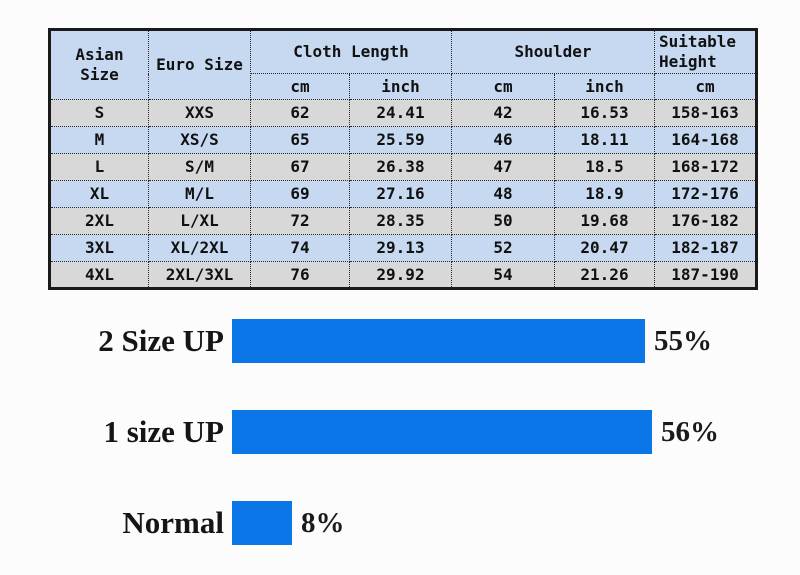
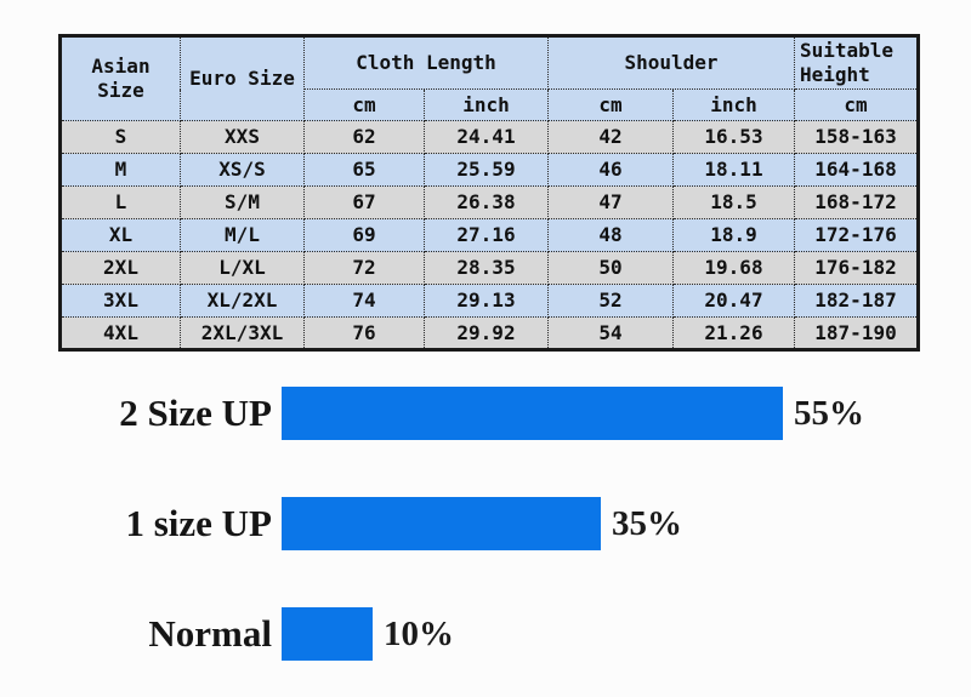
1 size UP: 56% -> 35%
Normal: 8% -> 10%
